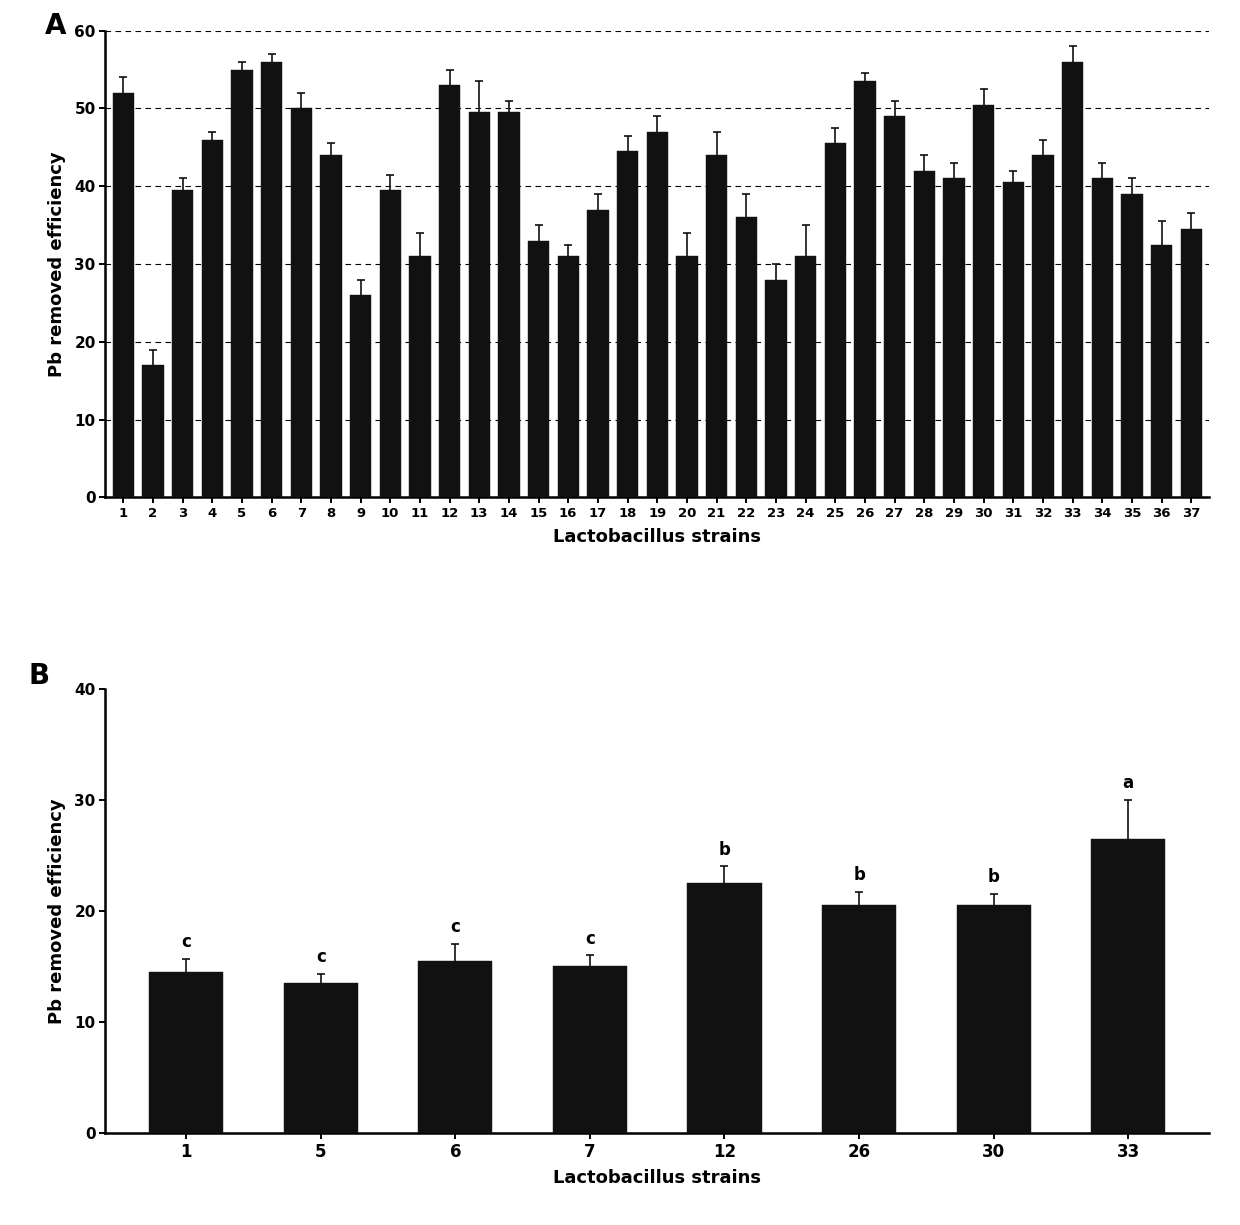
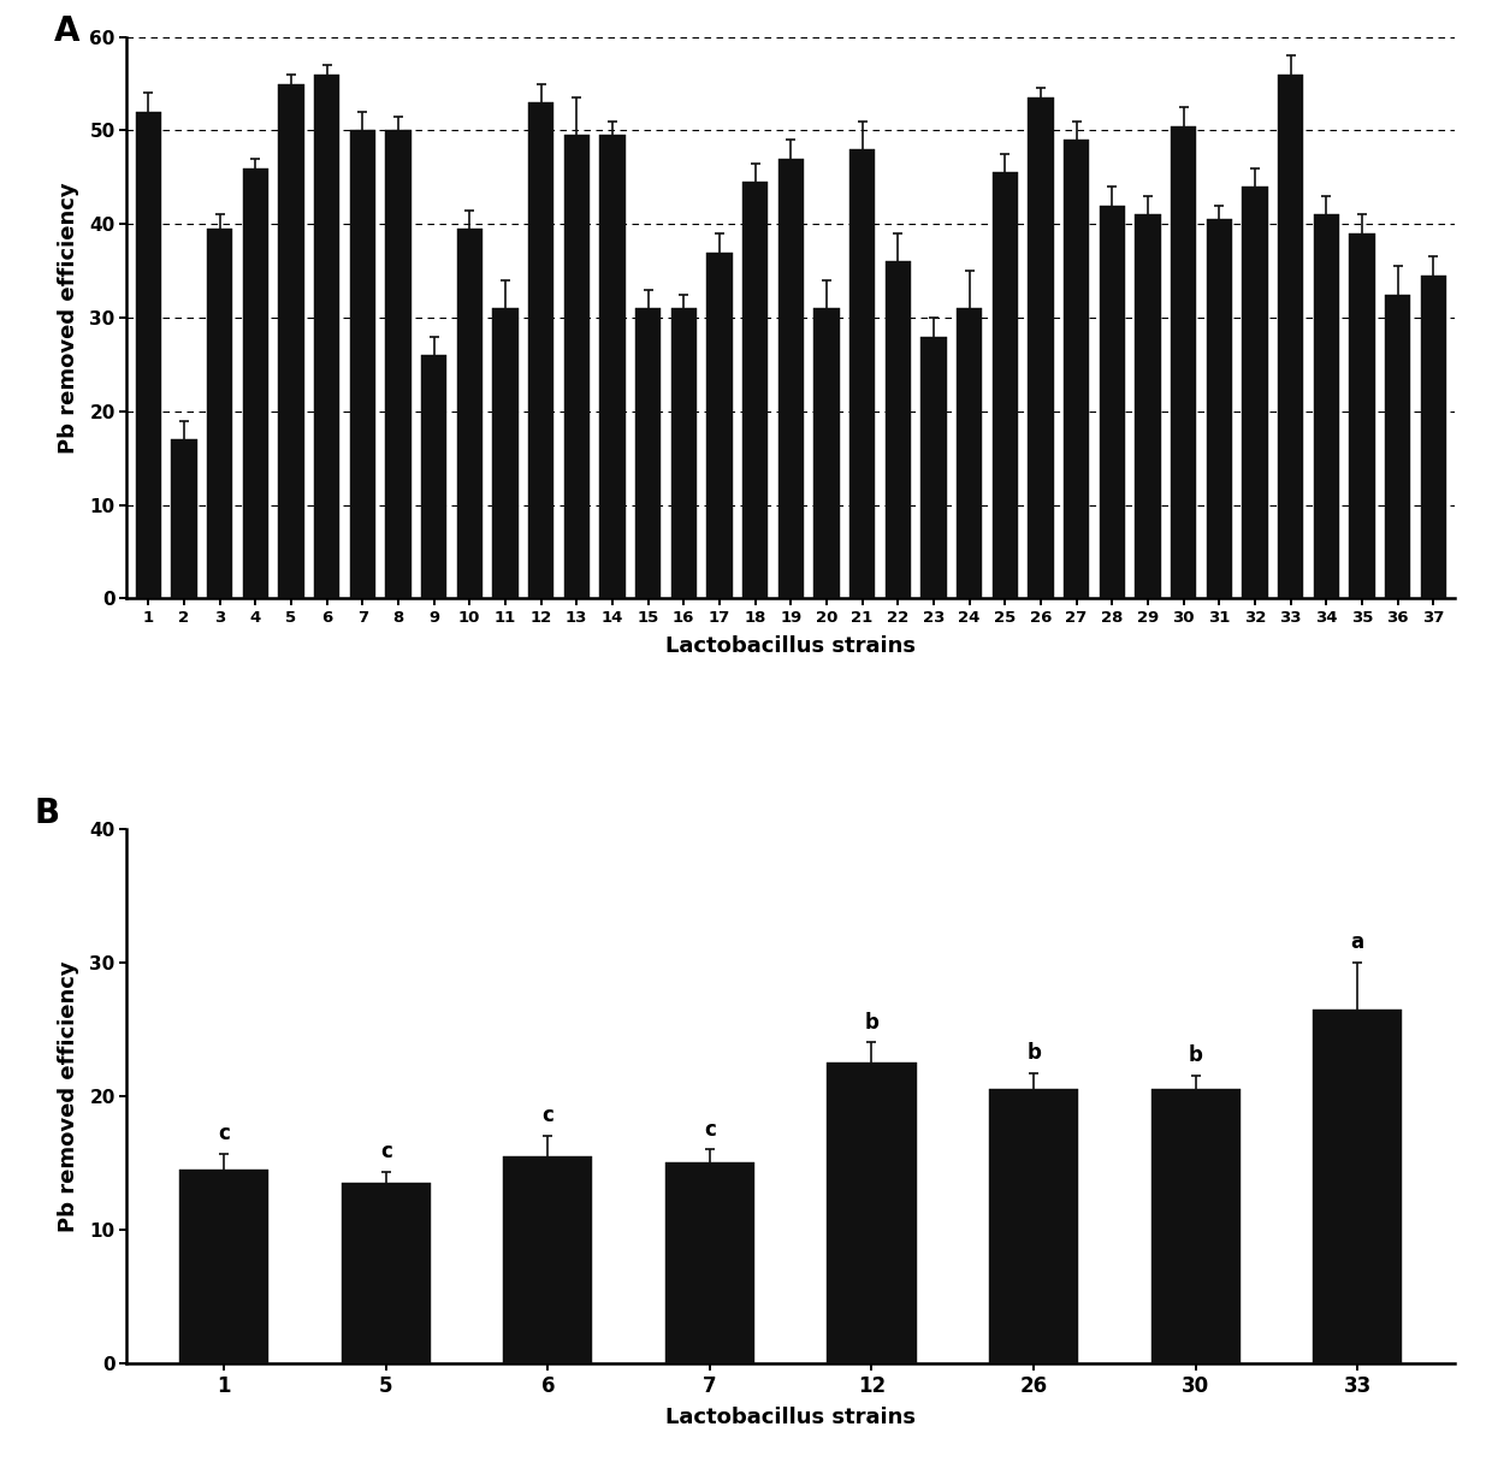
8: 44.0 -> 50.0
15: 33.0 -> 31.0
21: 44.0 -> 48.0
